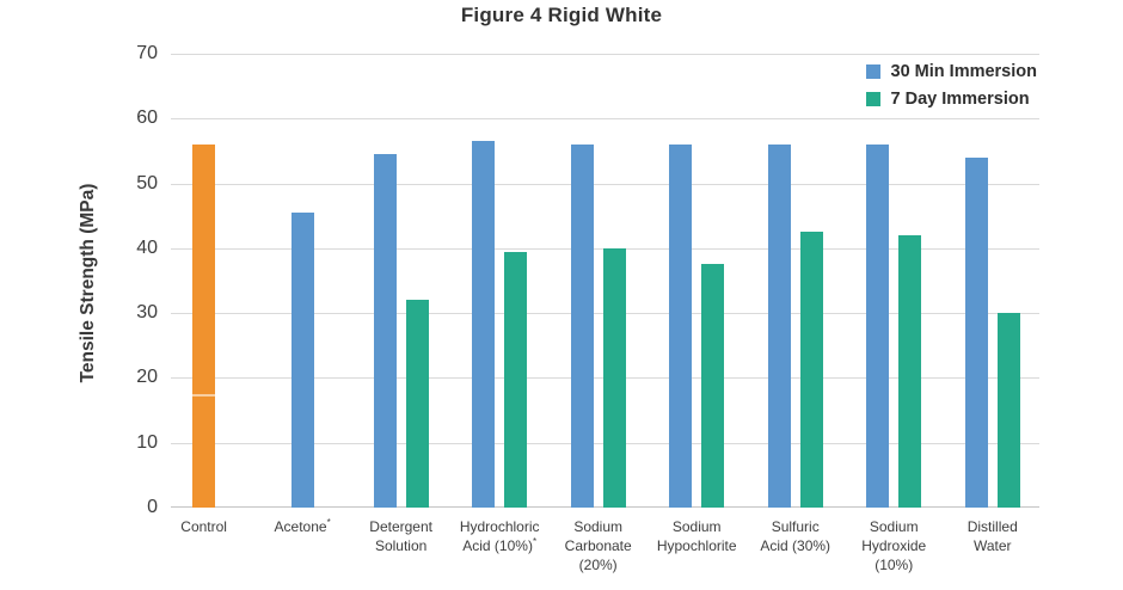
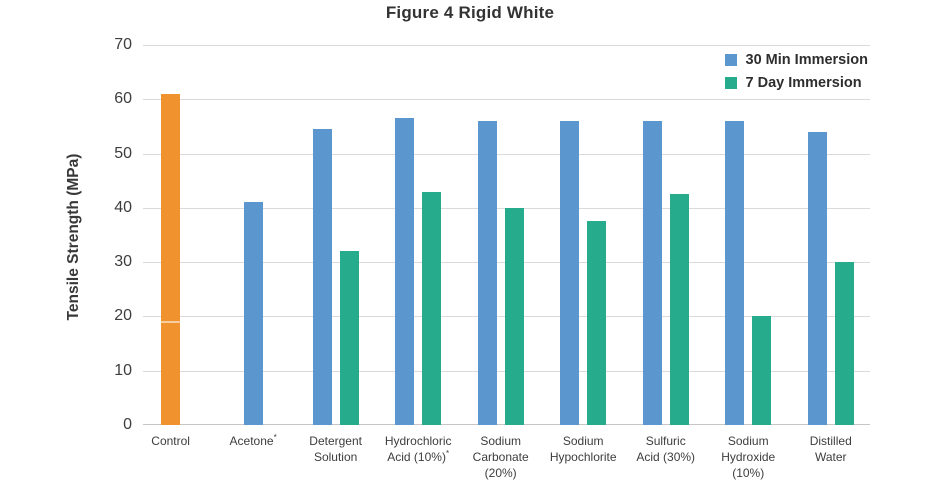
30 Min Immersion/Control: 56 -> 61
30 Min Immersion/Acetone*: 46 -> 41
7 Day Immersion/Hydrochloric Acid (10%)*: 40 -> 43
7 Day Immersion/Sodium Hydroxide (10%): 42 -> 20
